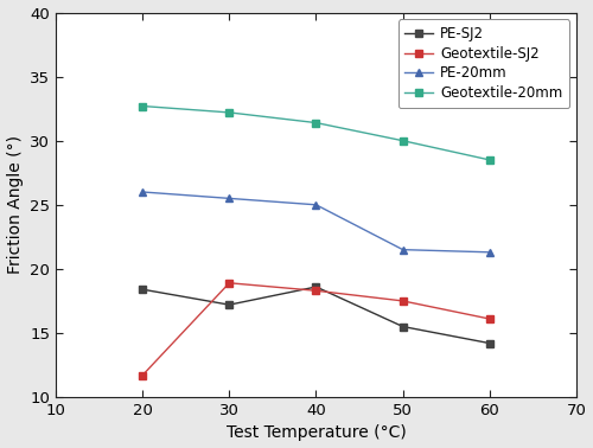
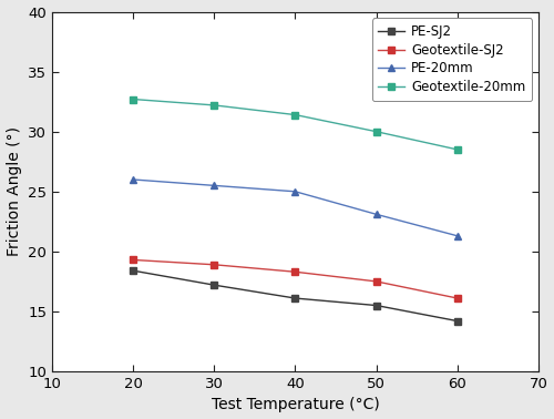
Geotextile-SJ2/20: 11.7 -> 19.3
PE-SJ2/40: 18.6 -> 16.1
PE-20mm/50: 21.5 -> 23.1
